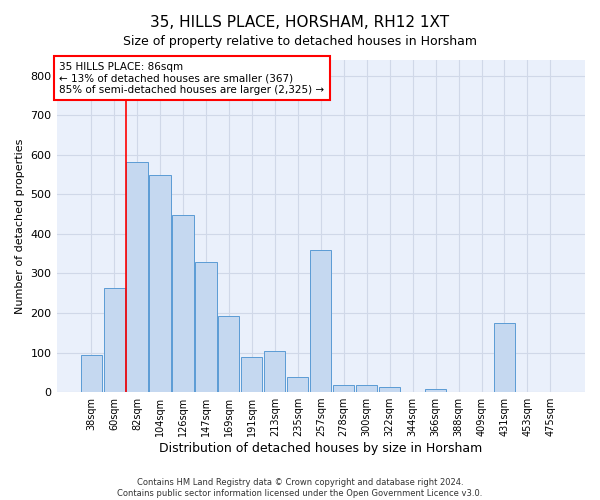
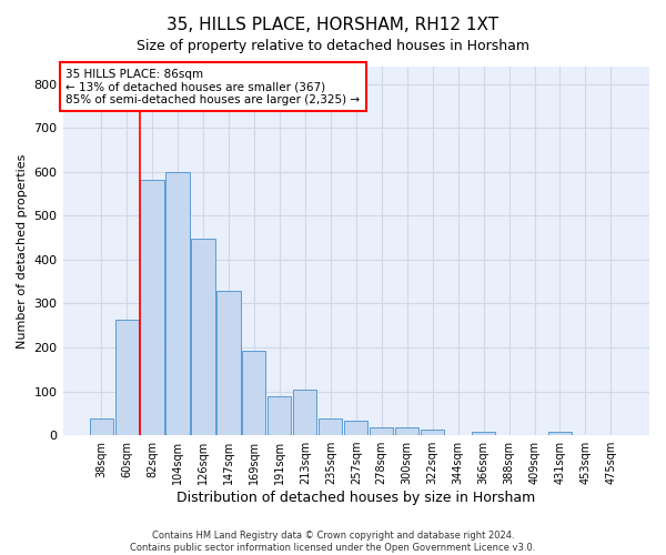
38sqm: 95 -> 38
104sqm: 550 -> 600
257sqm: 360 -> 32
431sqm: 175 -> 7
